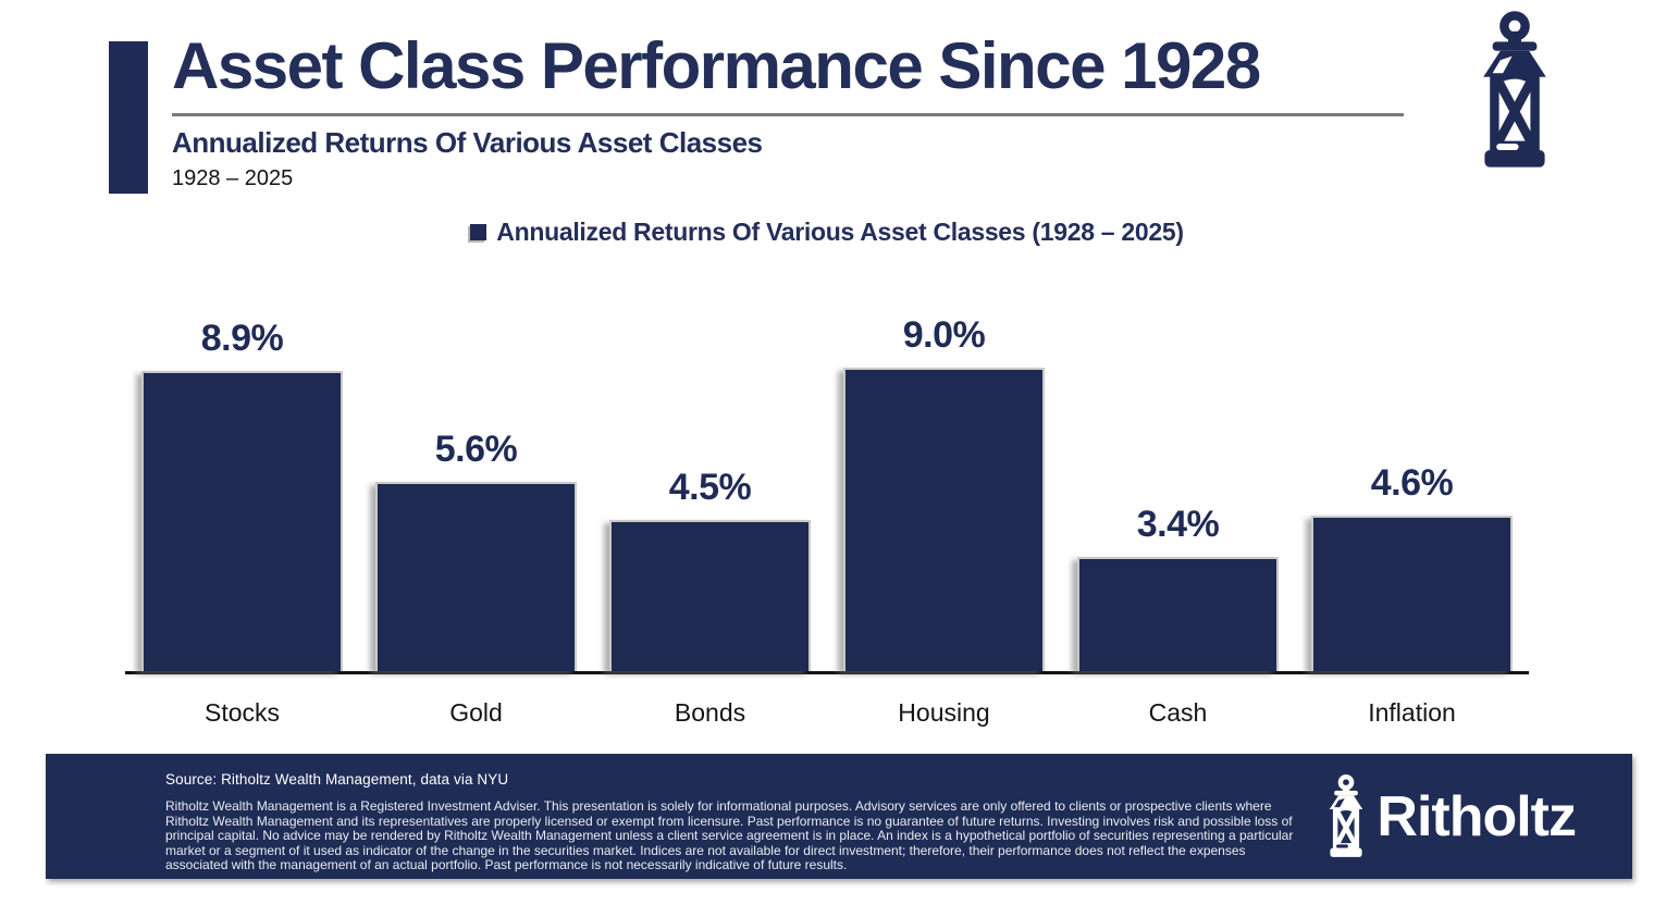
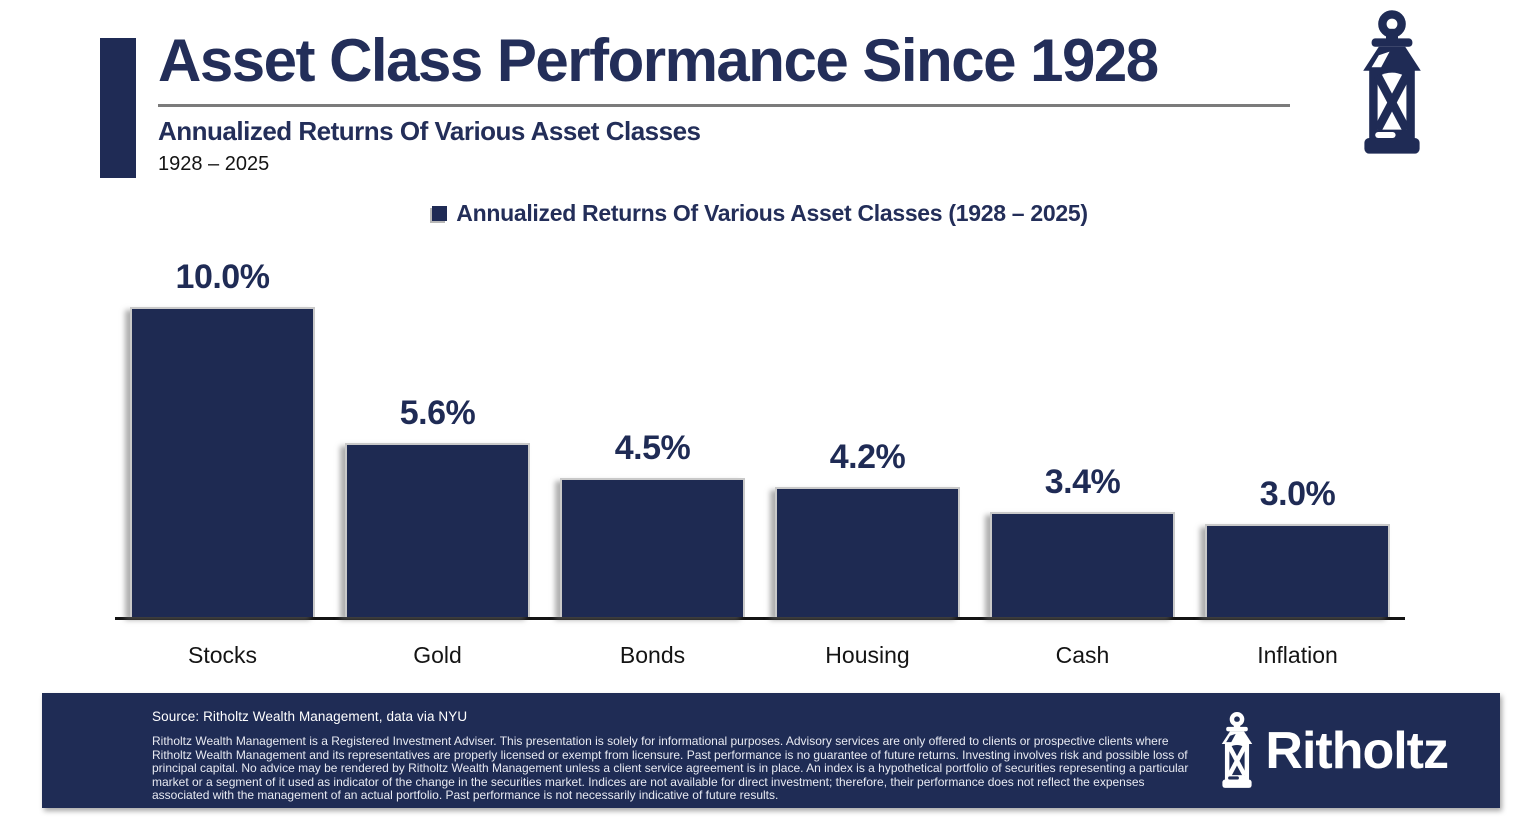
Stocks: 8.9% -> 10.0%
Housing: 9.0% -> 4.2%
Inflation: 4.6% -> 3.0%
